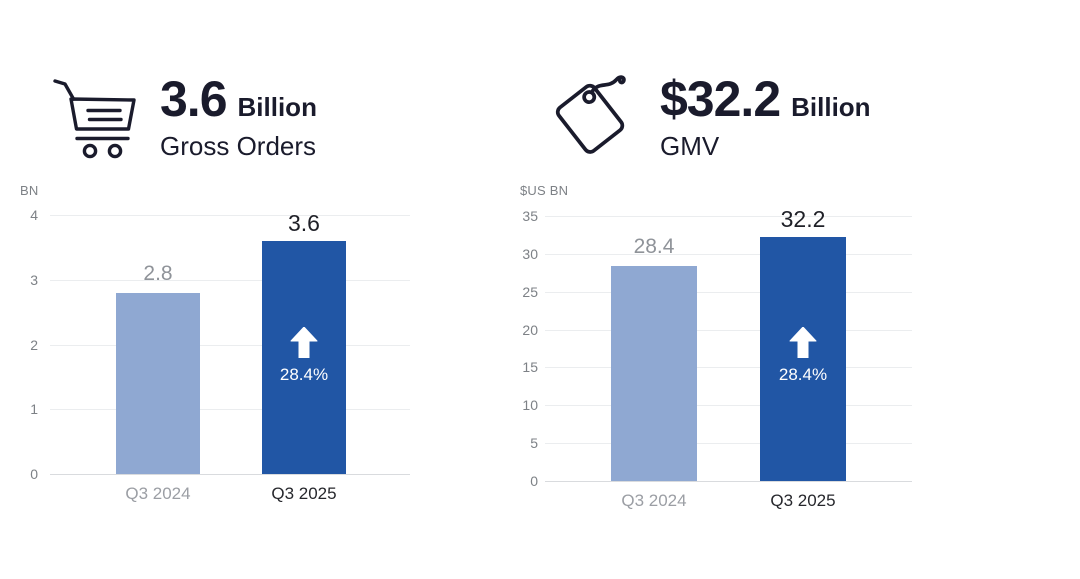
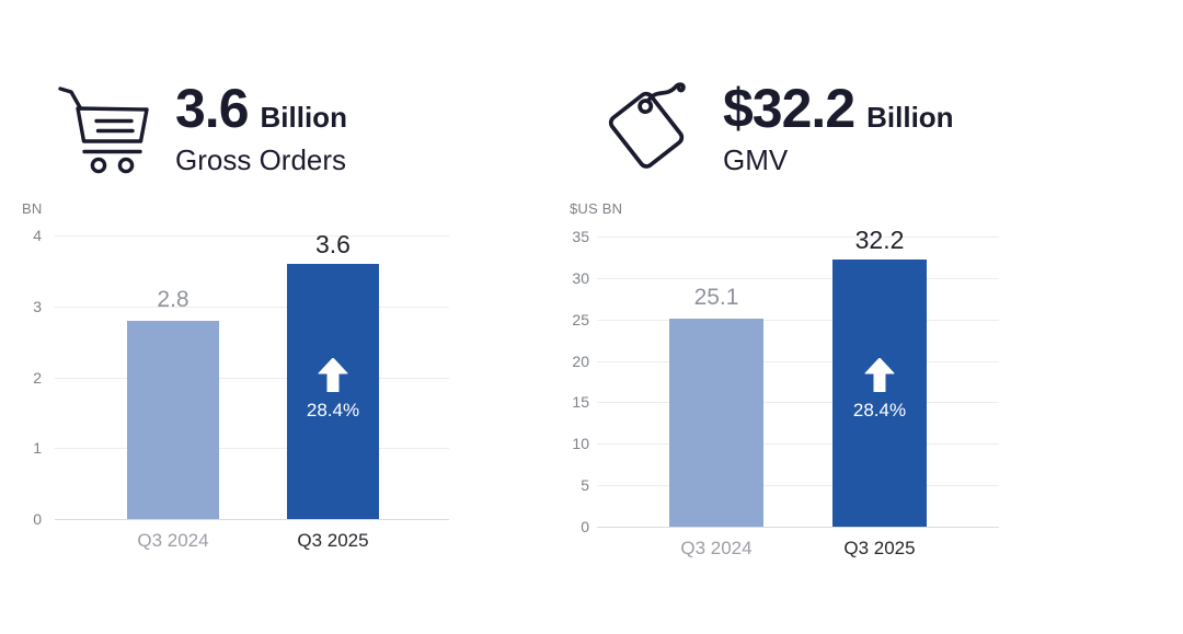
GMV/Q3 2024: 28.4 -> 25.1
